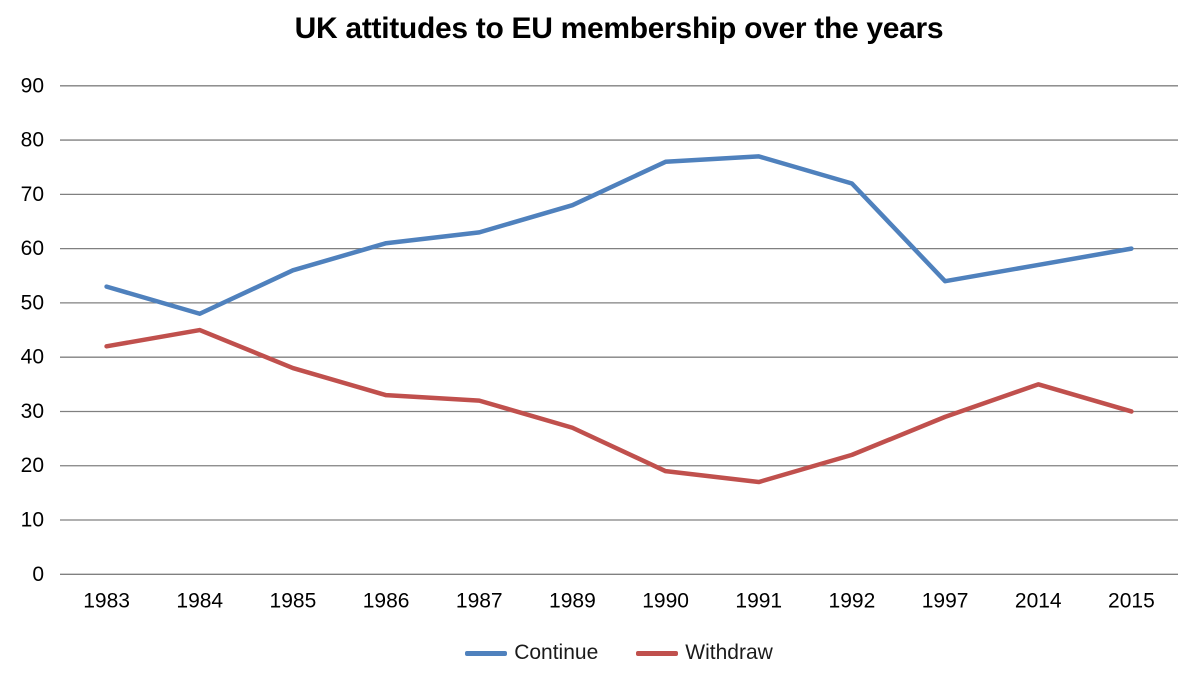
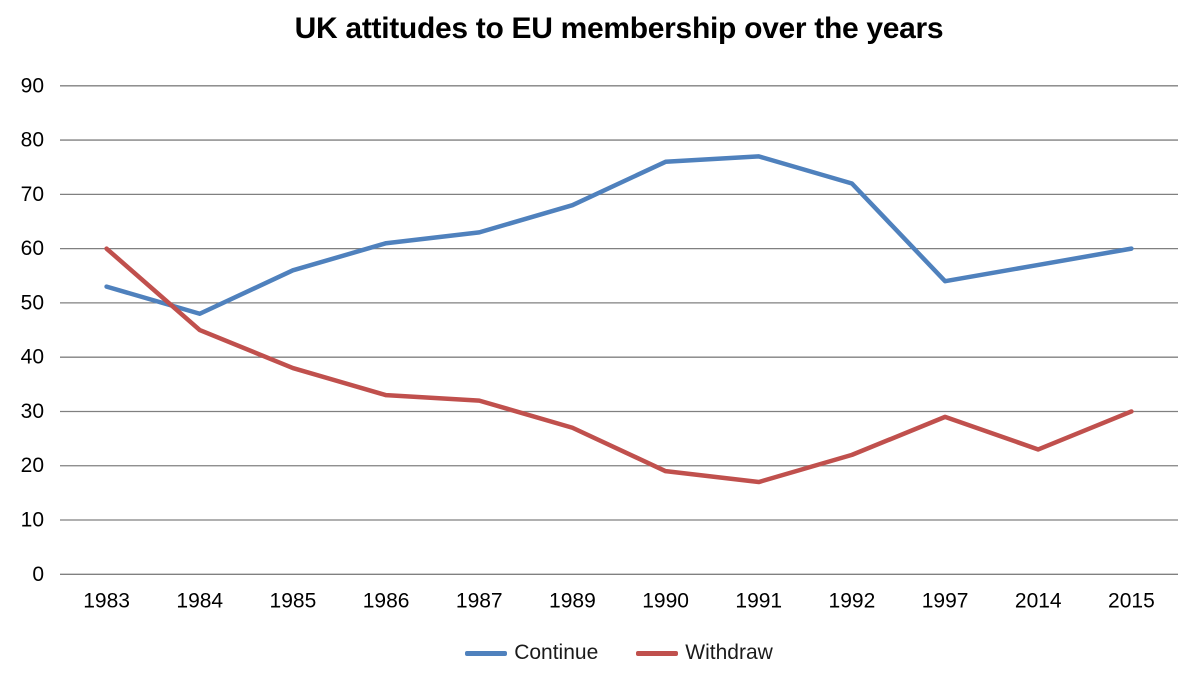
Withdraw/1983: 42 -> 60
Withdraw/2014: 35 -> 23
